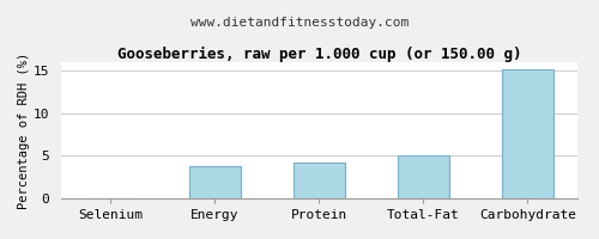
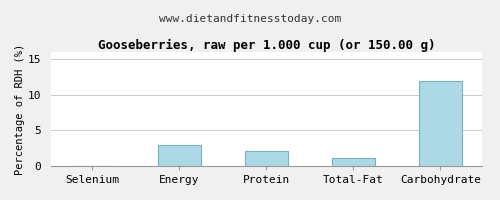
Energy: 3.8 -> 3.0
Protein: 4.2 -> 2.1
Total-Fat: 5.0 -> 1.1
Carbohydrate: 15.2 -> 12.0
